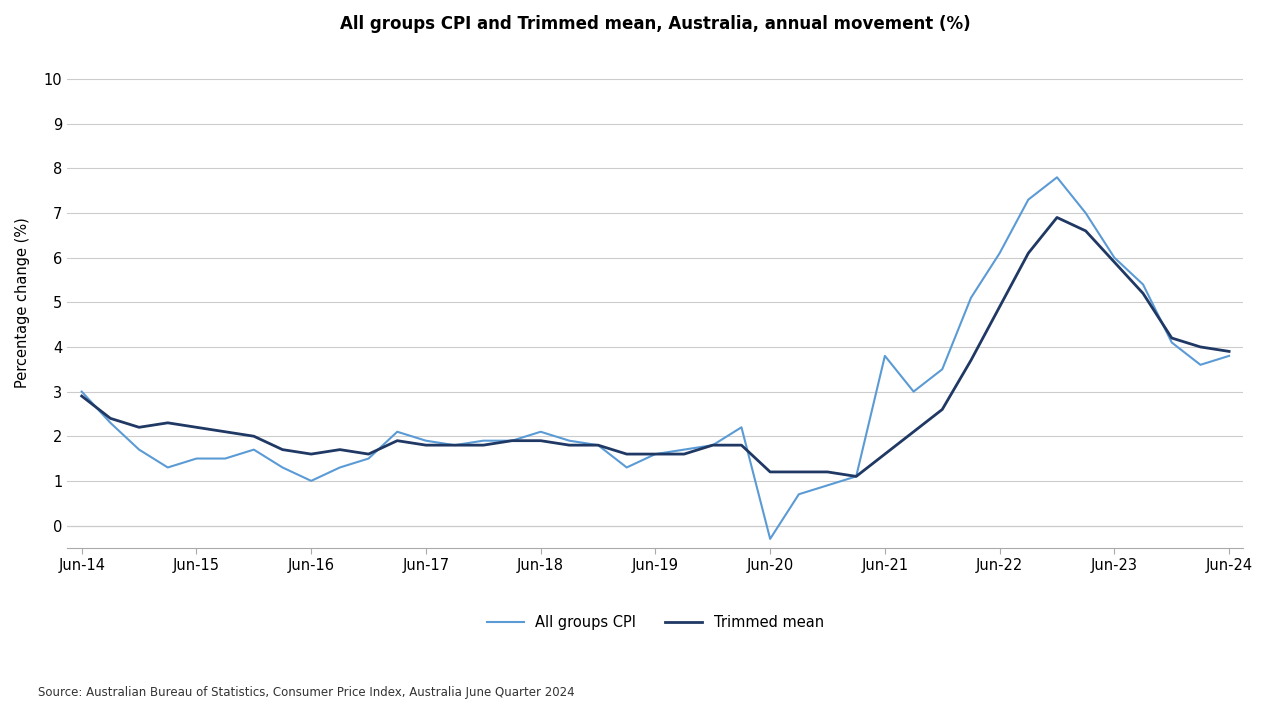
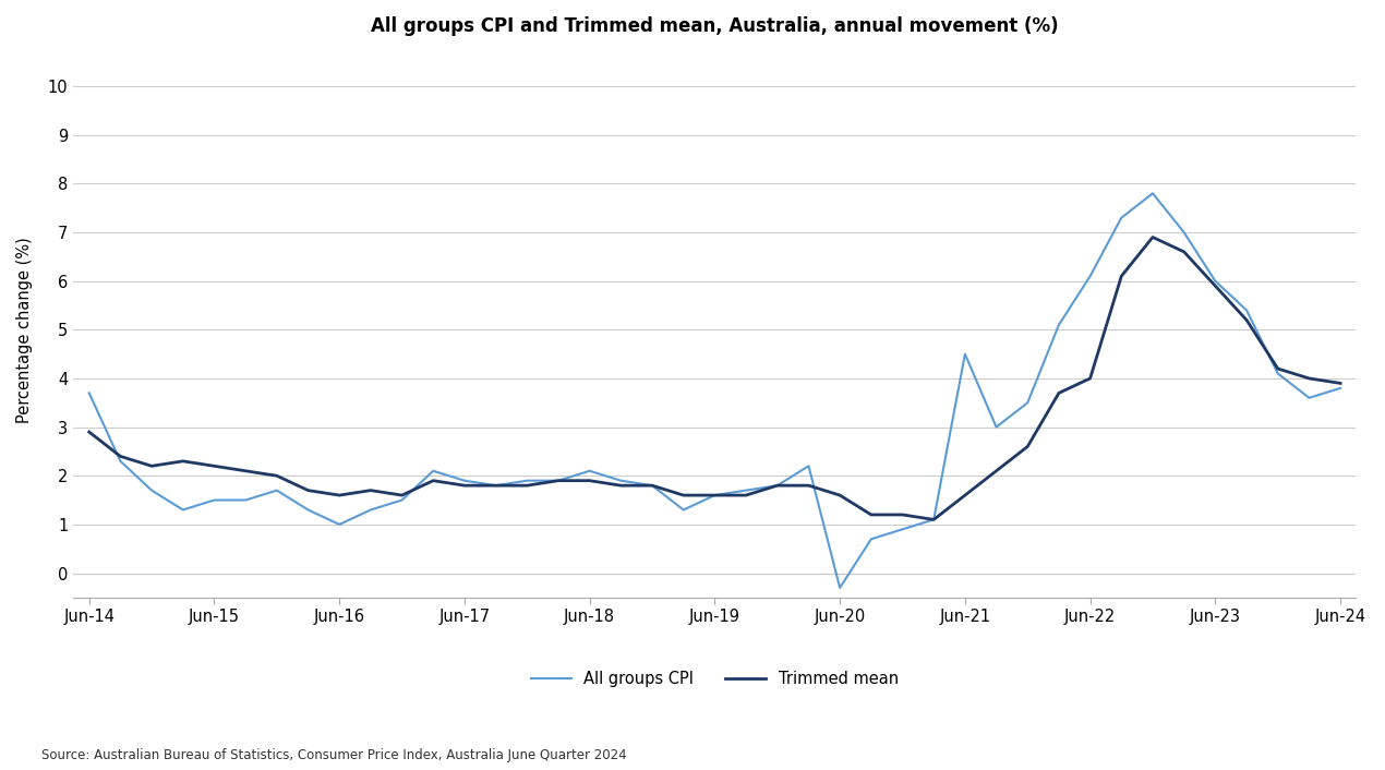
All groups CPI/Jun-14: 3.0 -> 3.7
Trimmed mean/Jun-20: 1.2 -> 1.6
All groups CPI/Jun-21: 3.8 -> 4.5
Trimmed mean/Jun-22: 4.9 -> 4.0
